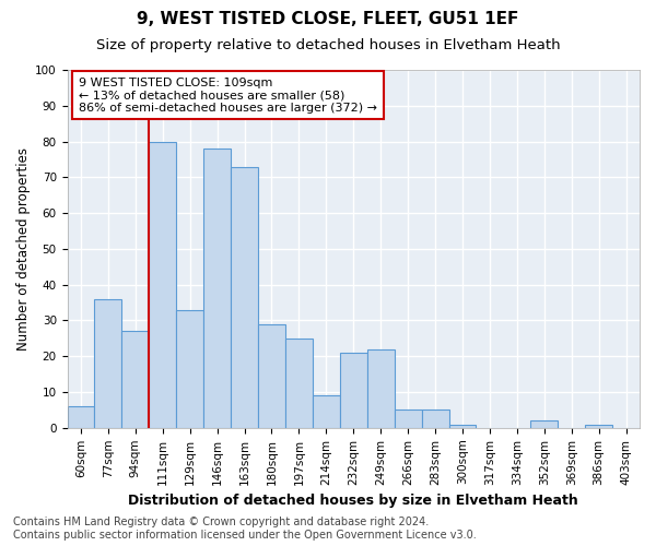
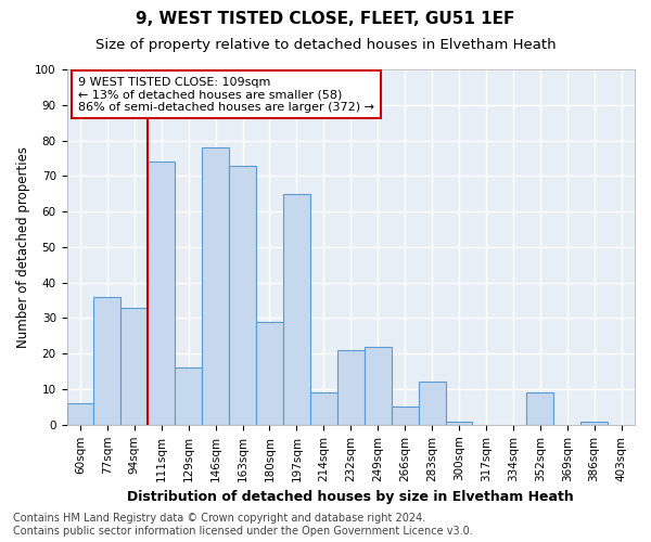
94sqm: 27 -> 33
111sqm: 80 -> 74
129sqm: 33 -> 16
197sqm: 25 -> 65
283sqm: 5 -> 12
352sqm: 2 -> 9
